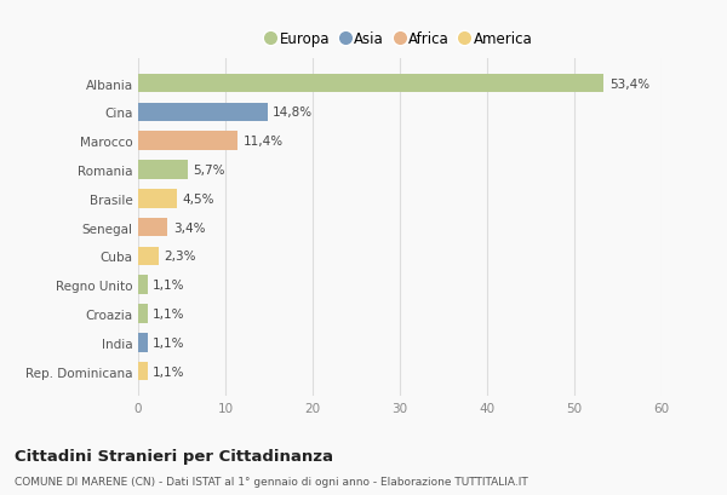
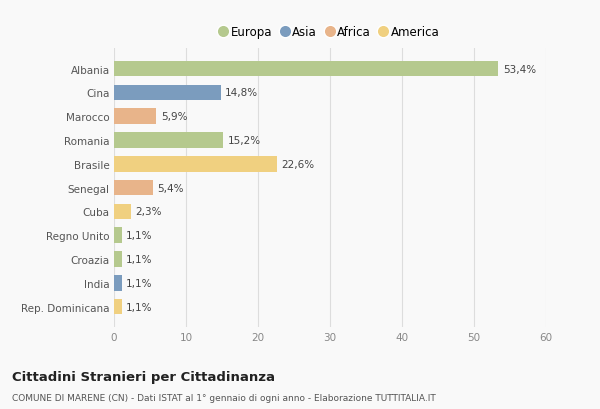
Marocco: 11,4% -> 5,9%
Romania: 5,7% -> 15,2%
Brasile: 4,5% -> 22,6%
Senegal: 3,4% -> 5,4%
